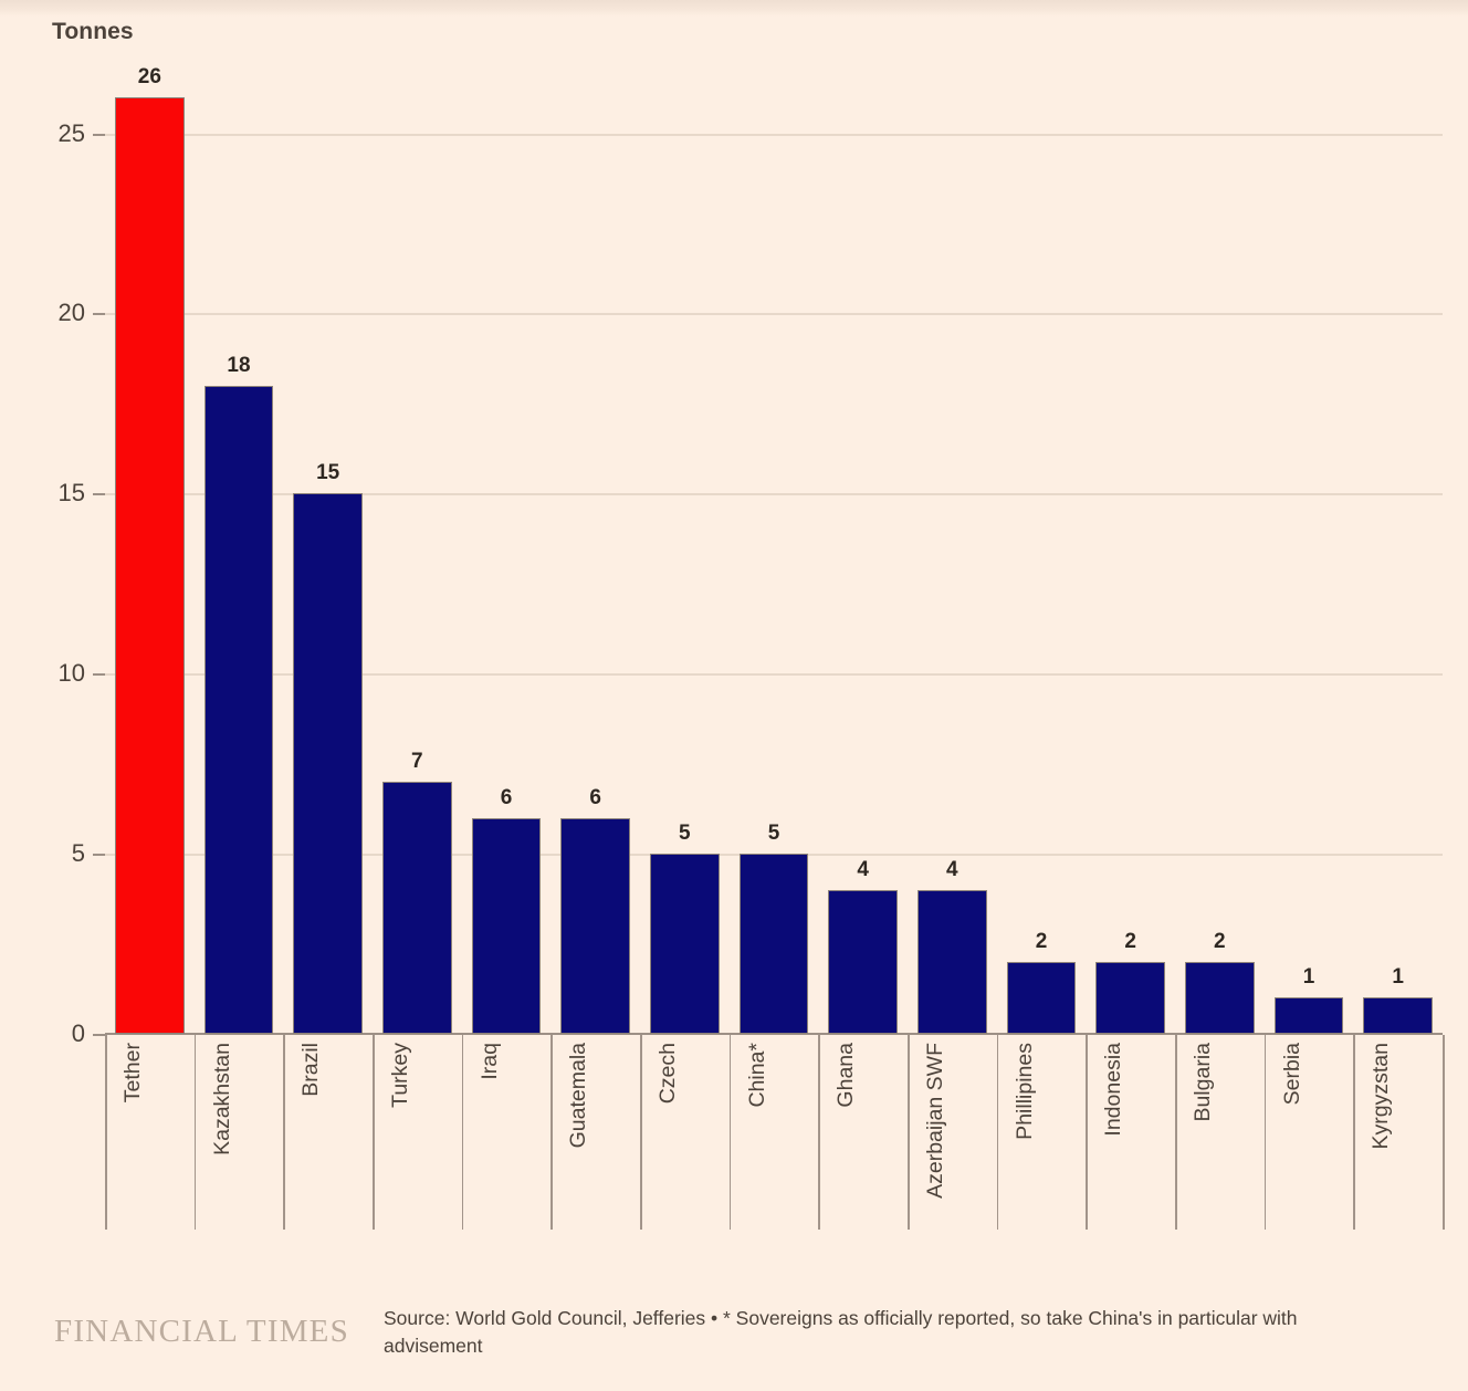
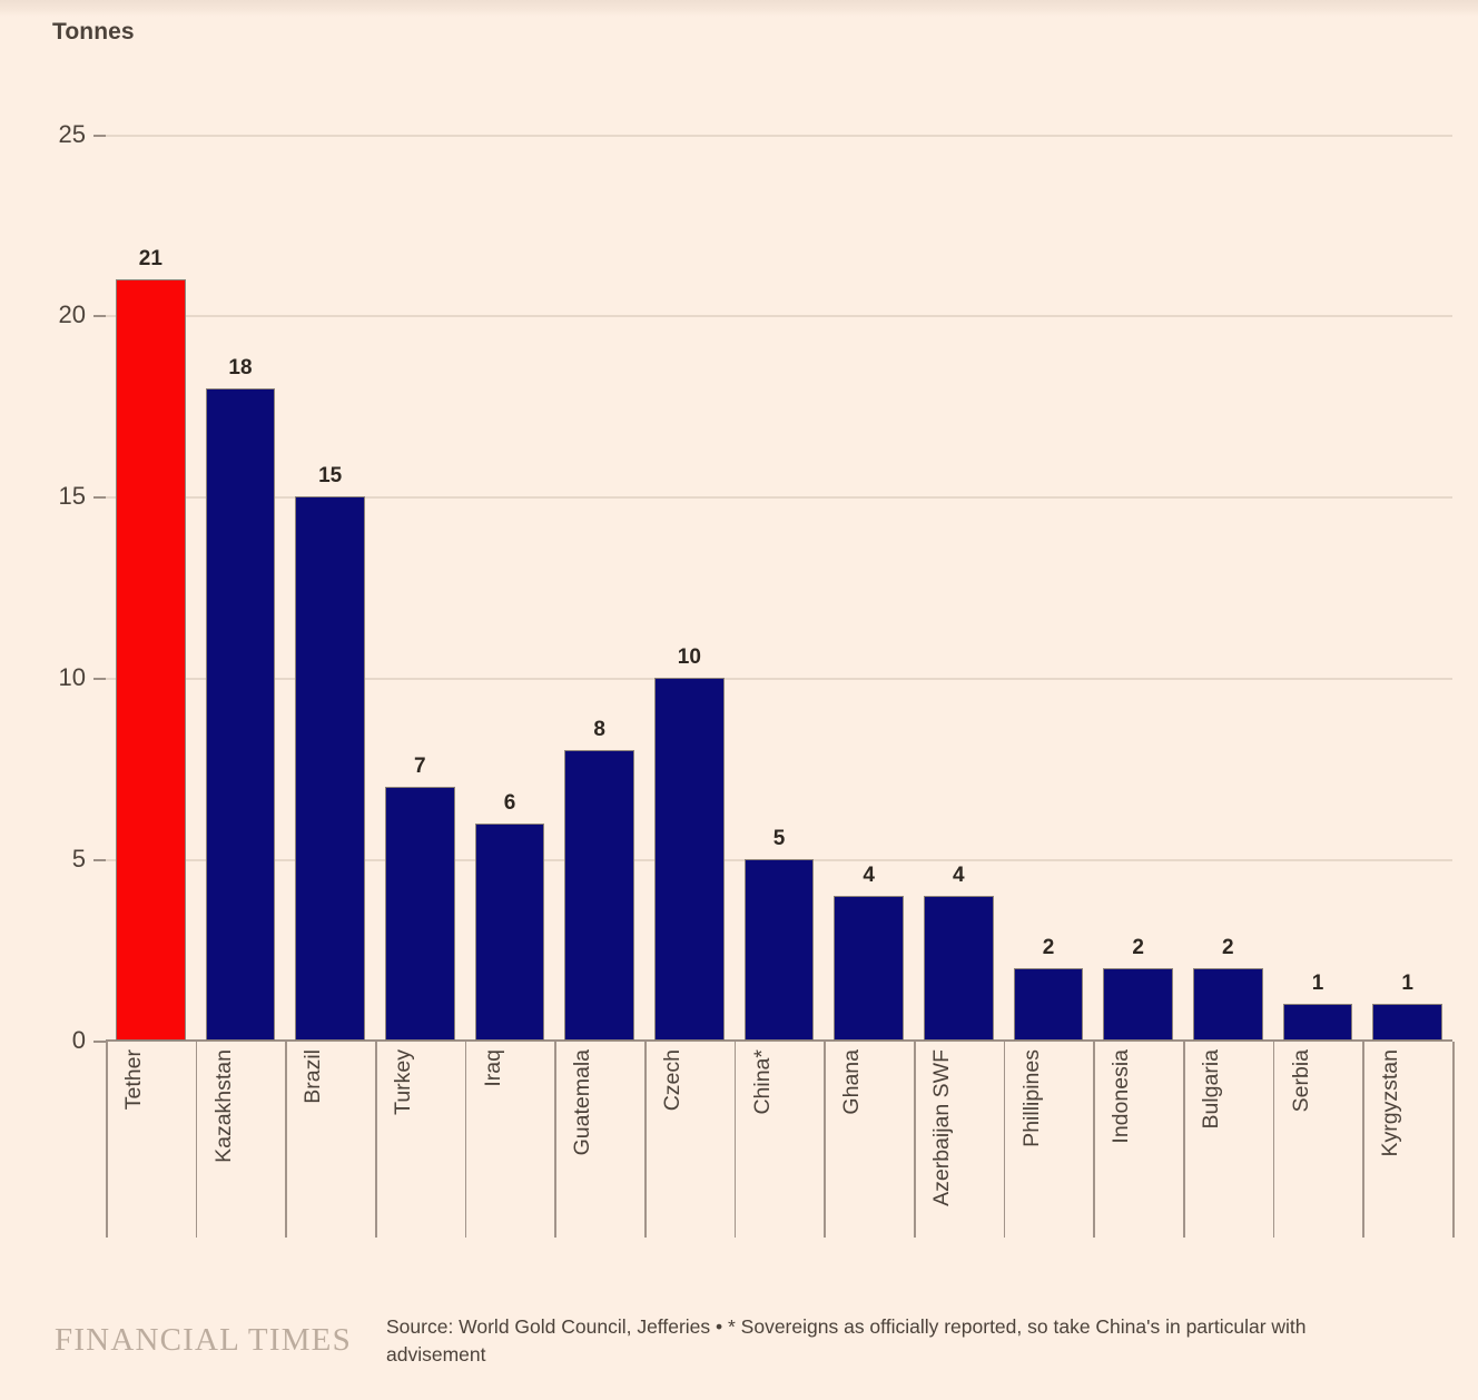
Tether: 26 -> 21
Guatemala: 6 -> 8
Czech: 5 -> 10
